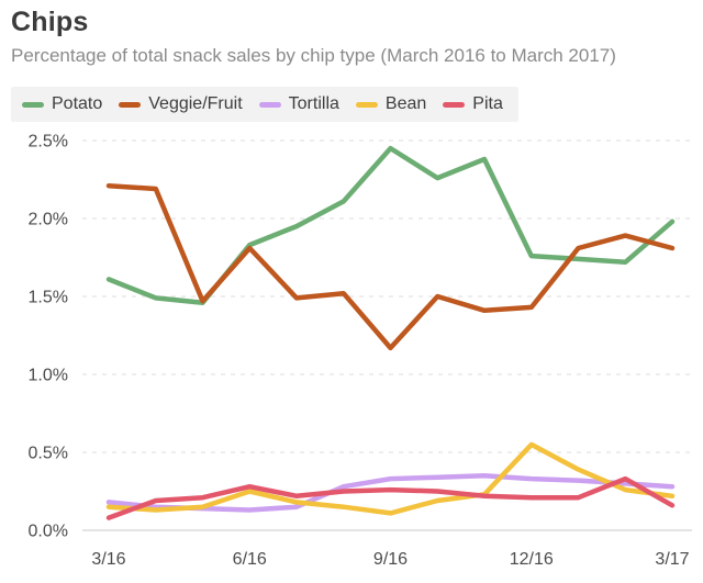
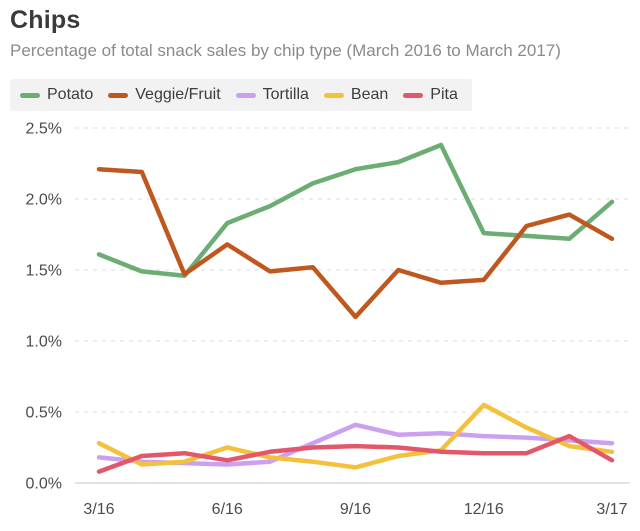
Bean/3/16: 0.15% -> 0.28%
Veggie/Fruit/6/16: 1.81% -> 1.68%
Pita/6/16: 0.28% -> 0.16%
Potato/9/16: 2.45% -> 2.21%
Tortilla/9/16: 0.33% -> 0.41%
Veggie/Fruit/3/17: 1.81% -> 1.72%
